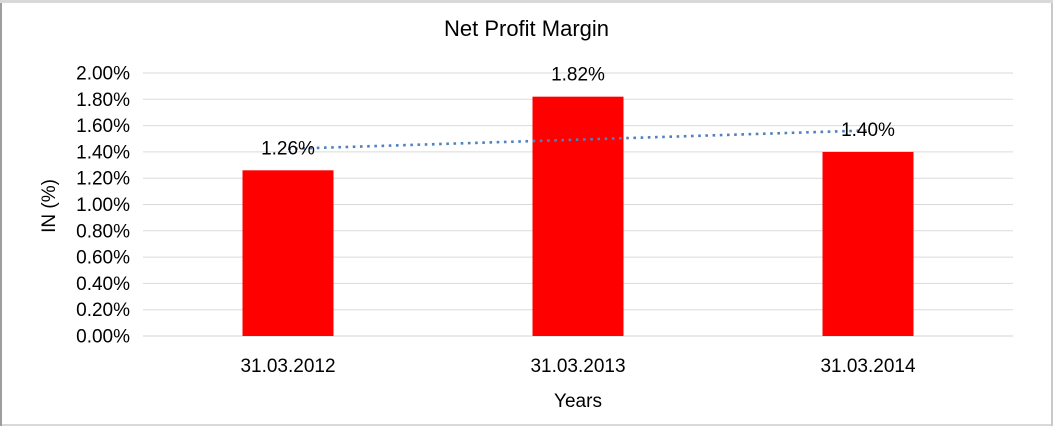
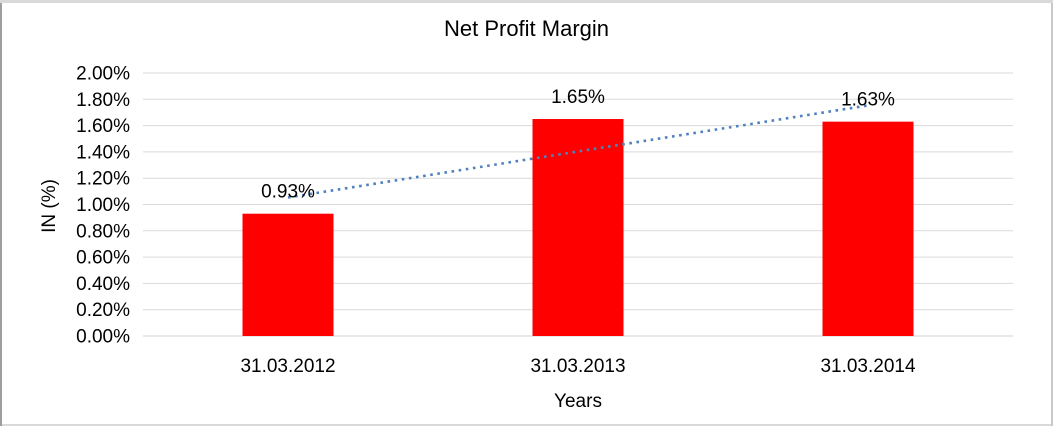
31.03.2012: 1.26% -> 0.93%
31.03.2013: 1.82% -> 1.65%
31.03.2014: 1.40% -> 1.63%
